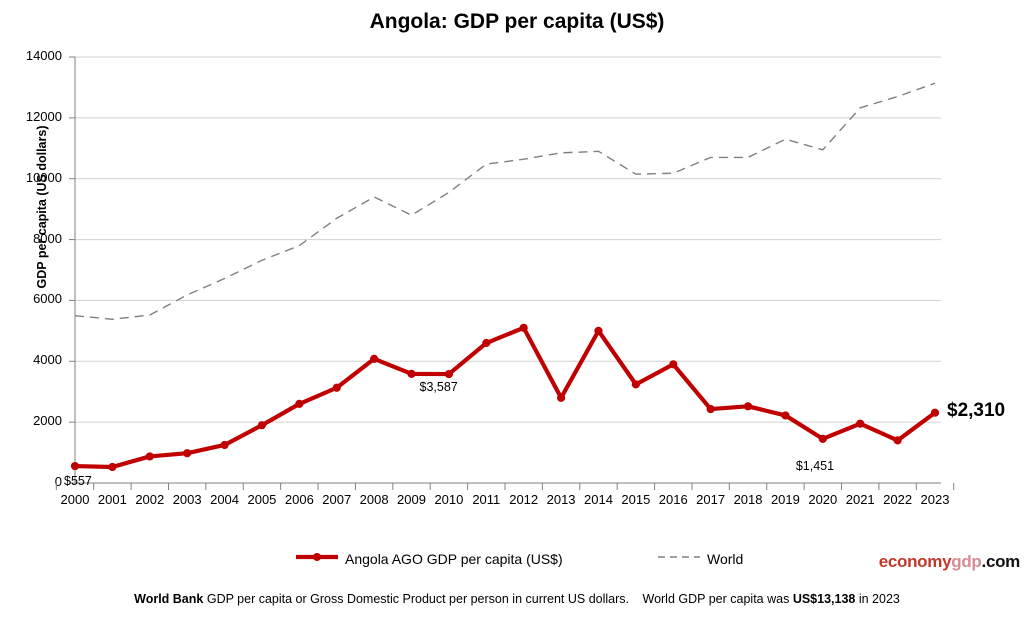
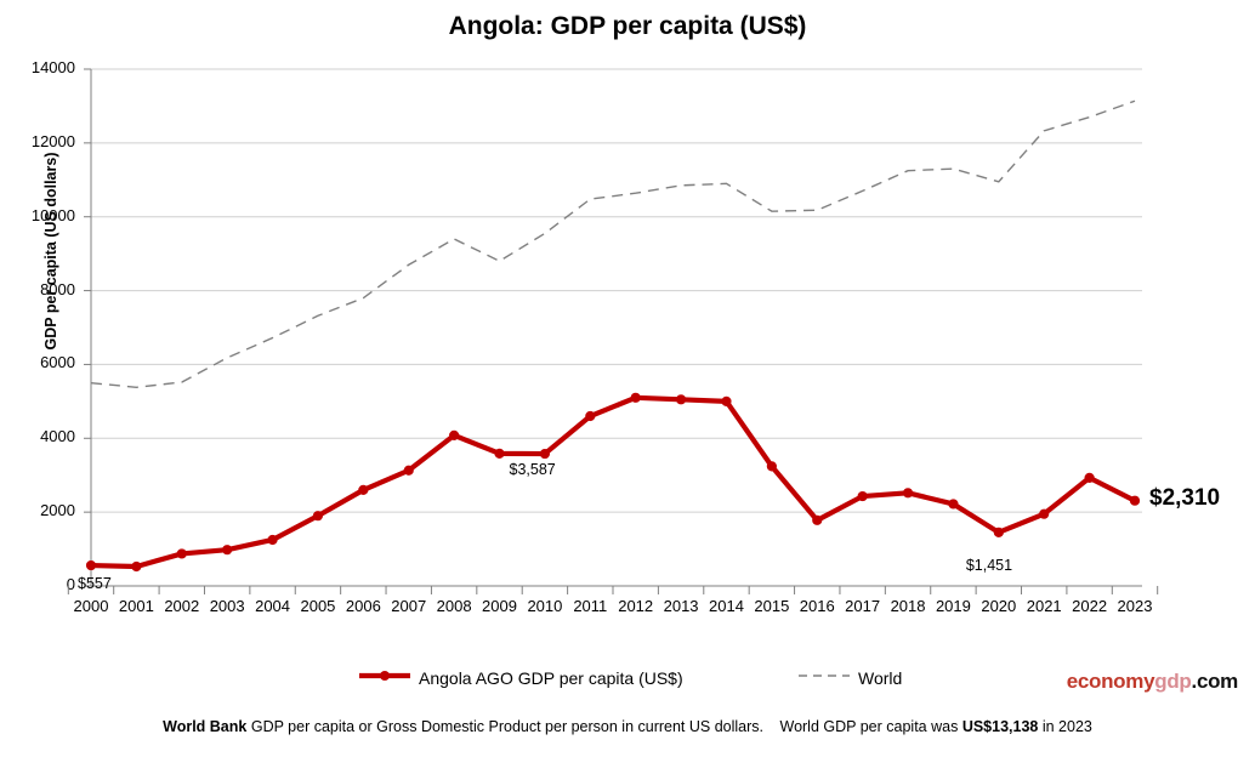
Angola AGO GDP per capita (US$)/2013: 2800 -> 5000
Angola AGO GDP per capita (US$)/2016: 3900 -> 1800
World/2018: 10700 -> 11200
Angola AGO GDP per capita (US$)/2022: 1400 -> 2900
